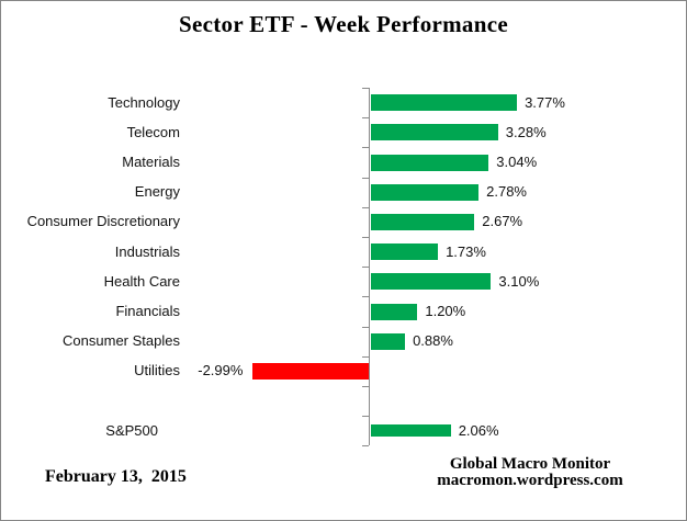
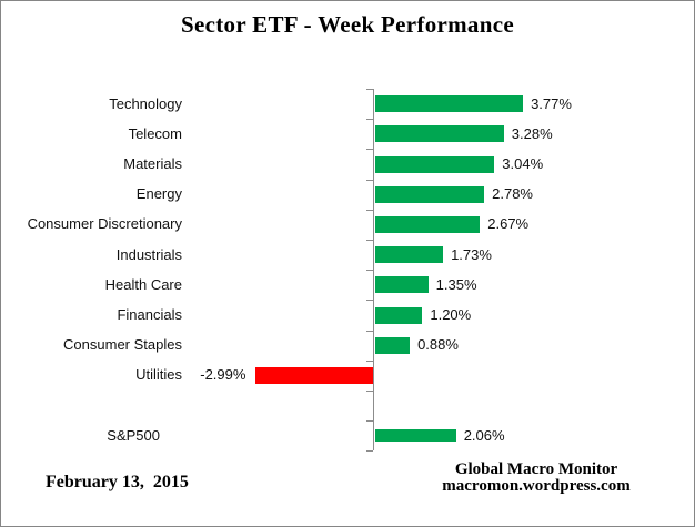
Health Care: 3.10% -> 1.35%
